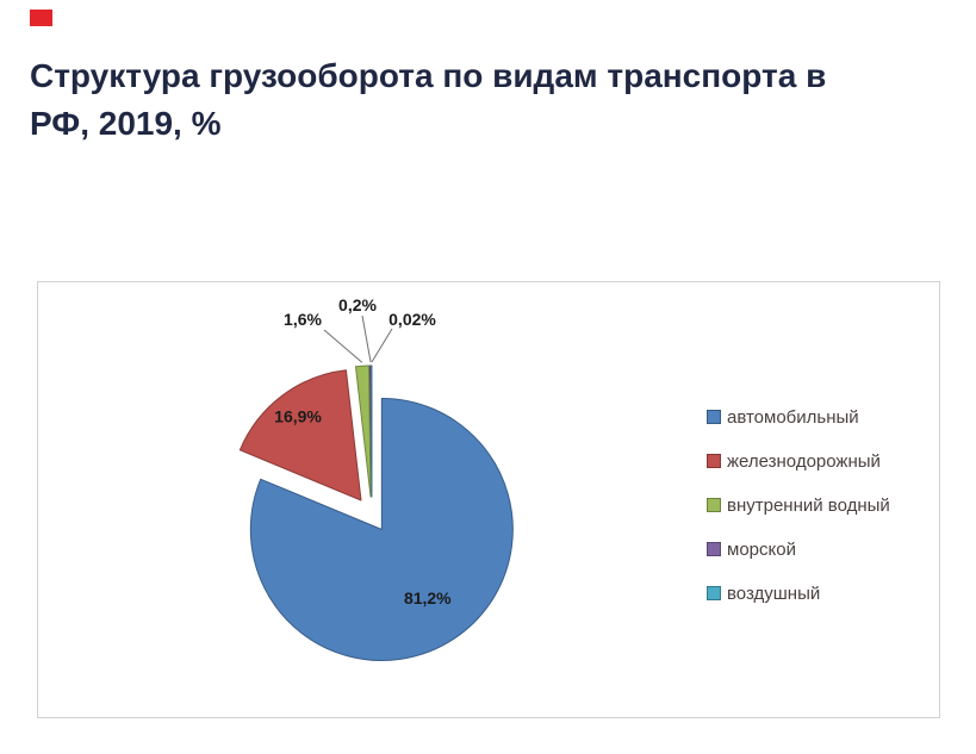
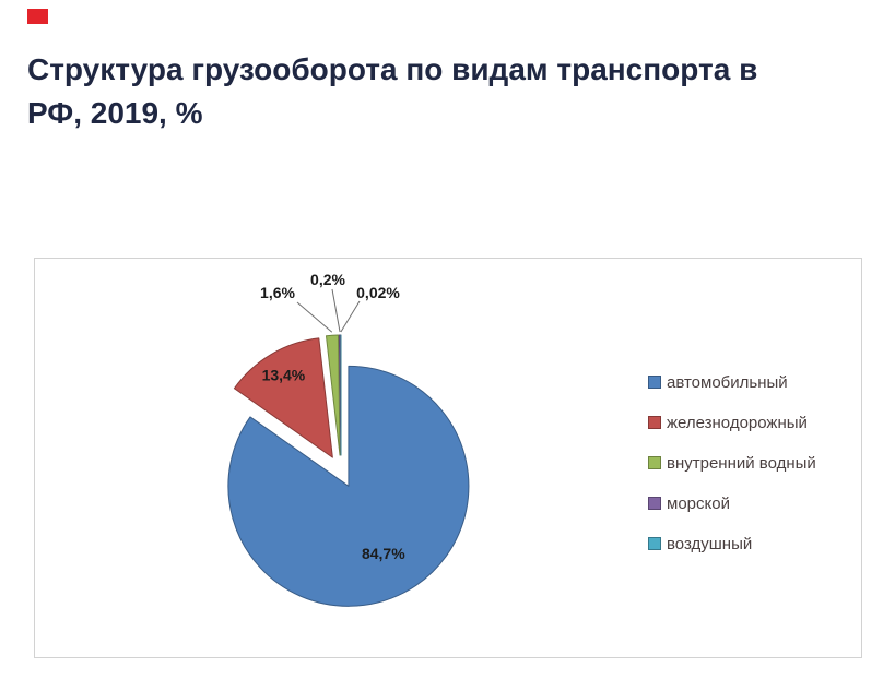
автомобильный: 81,2% -> 84,7%
железнодорожный: 16,9% -> 13,4%
